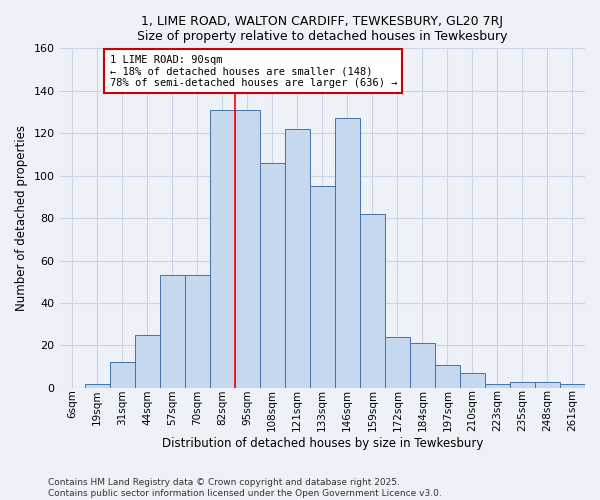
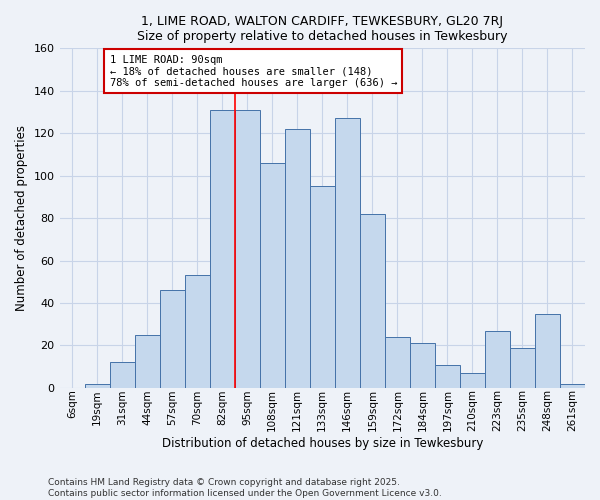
57sqm: 53 -> 46
223sqm: 2 -> 27
235sqm: 3 -> 19
248sqm: 3 -> 35
